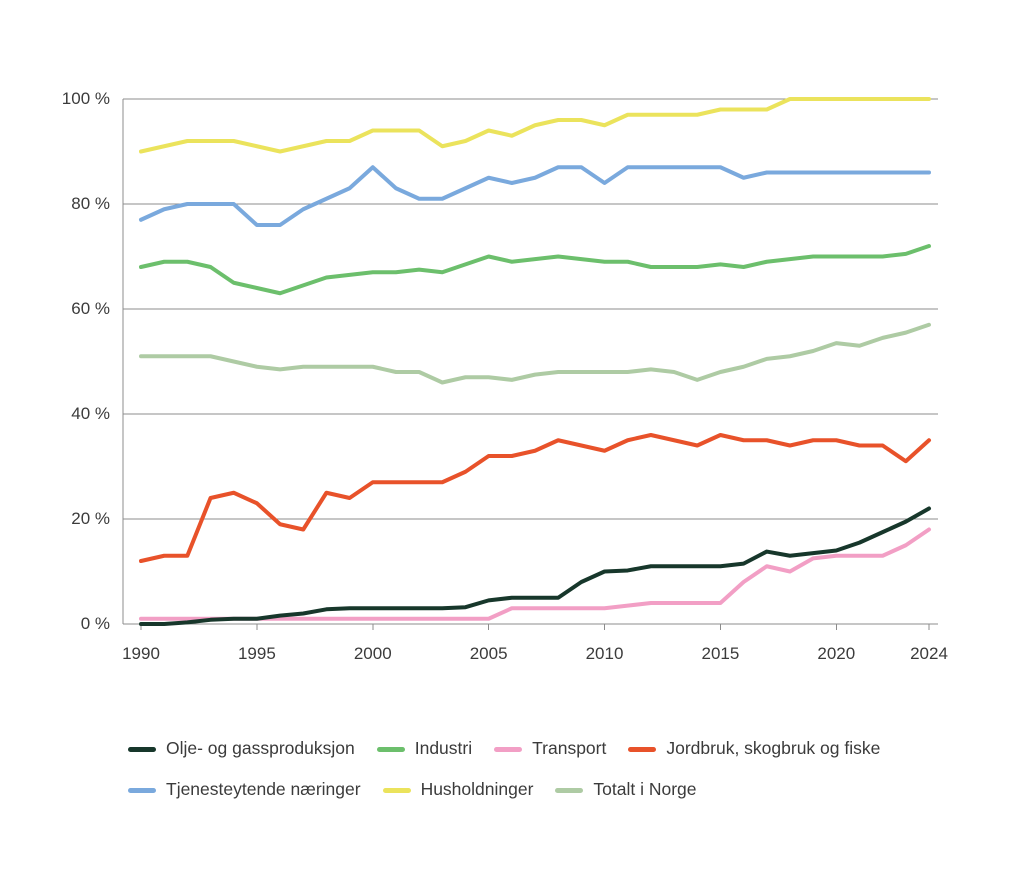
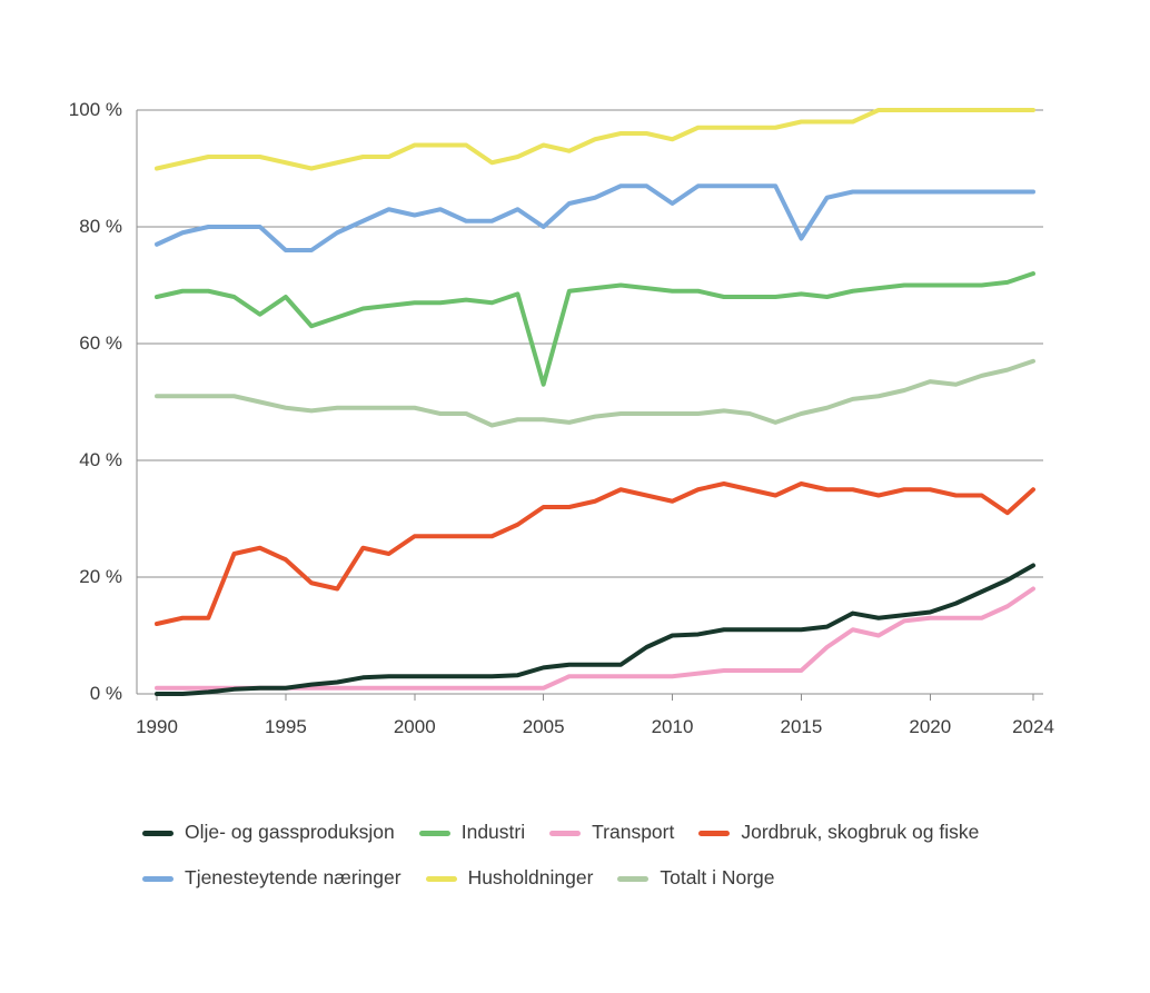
Industri/1995: 64% -> 68%
Tjenesteytende næringer/2000: 87% -> 82%
Industri/2005: 70% -> 53%
Tjenesteytende næringer/2005: 85% -> 80%
Tjenesteytende næringer/2015: 87% -> 78%
